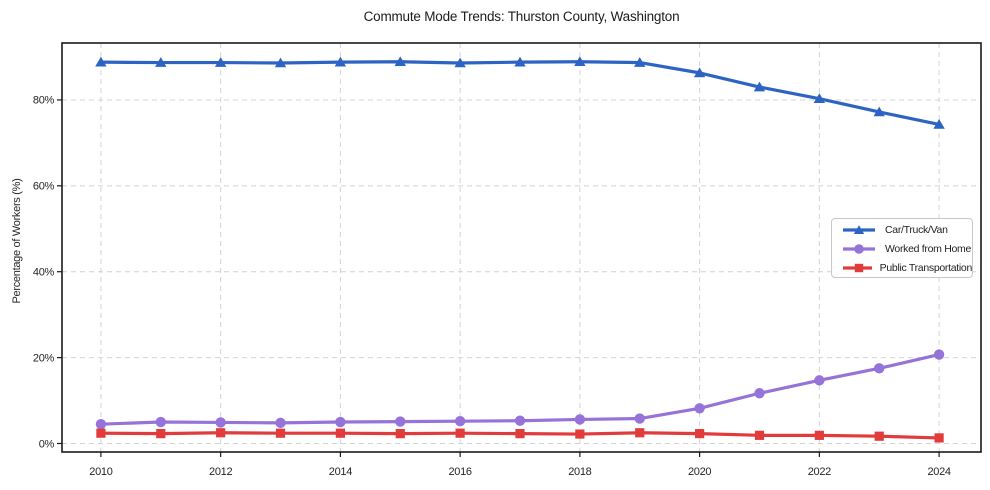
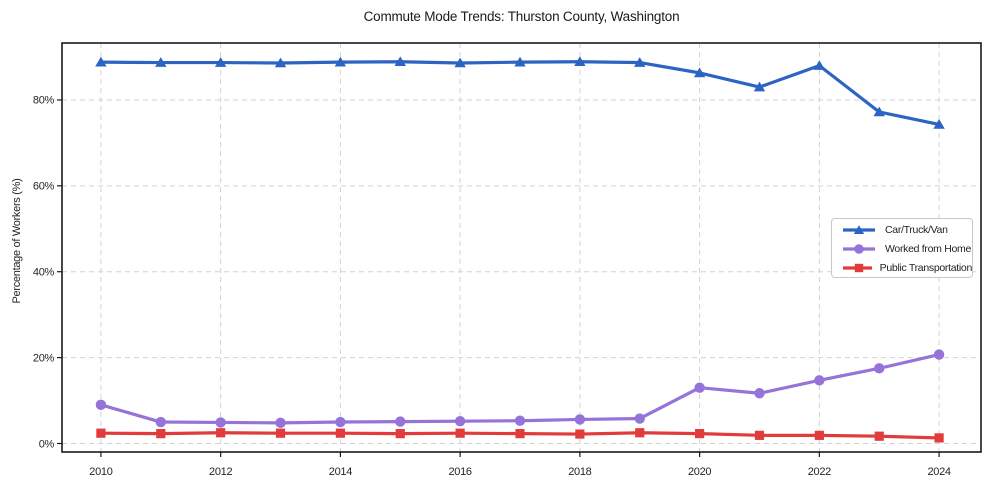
Worked from Home/2010: 4% -> 9%
Worked from Home/2020: 8% -> 13%
Car/Truck/Van/2022: 80% -> 88%
